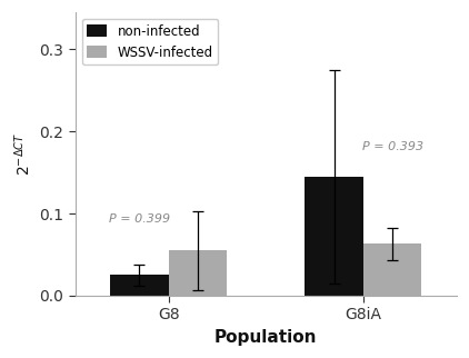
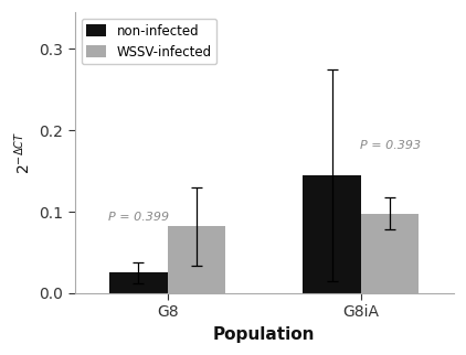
WSSV-infected/G8: 0.055 -> 0.082
WSSV-infected/G8iA: 0.063 -> 0.098
